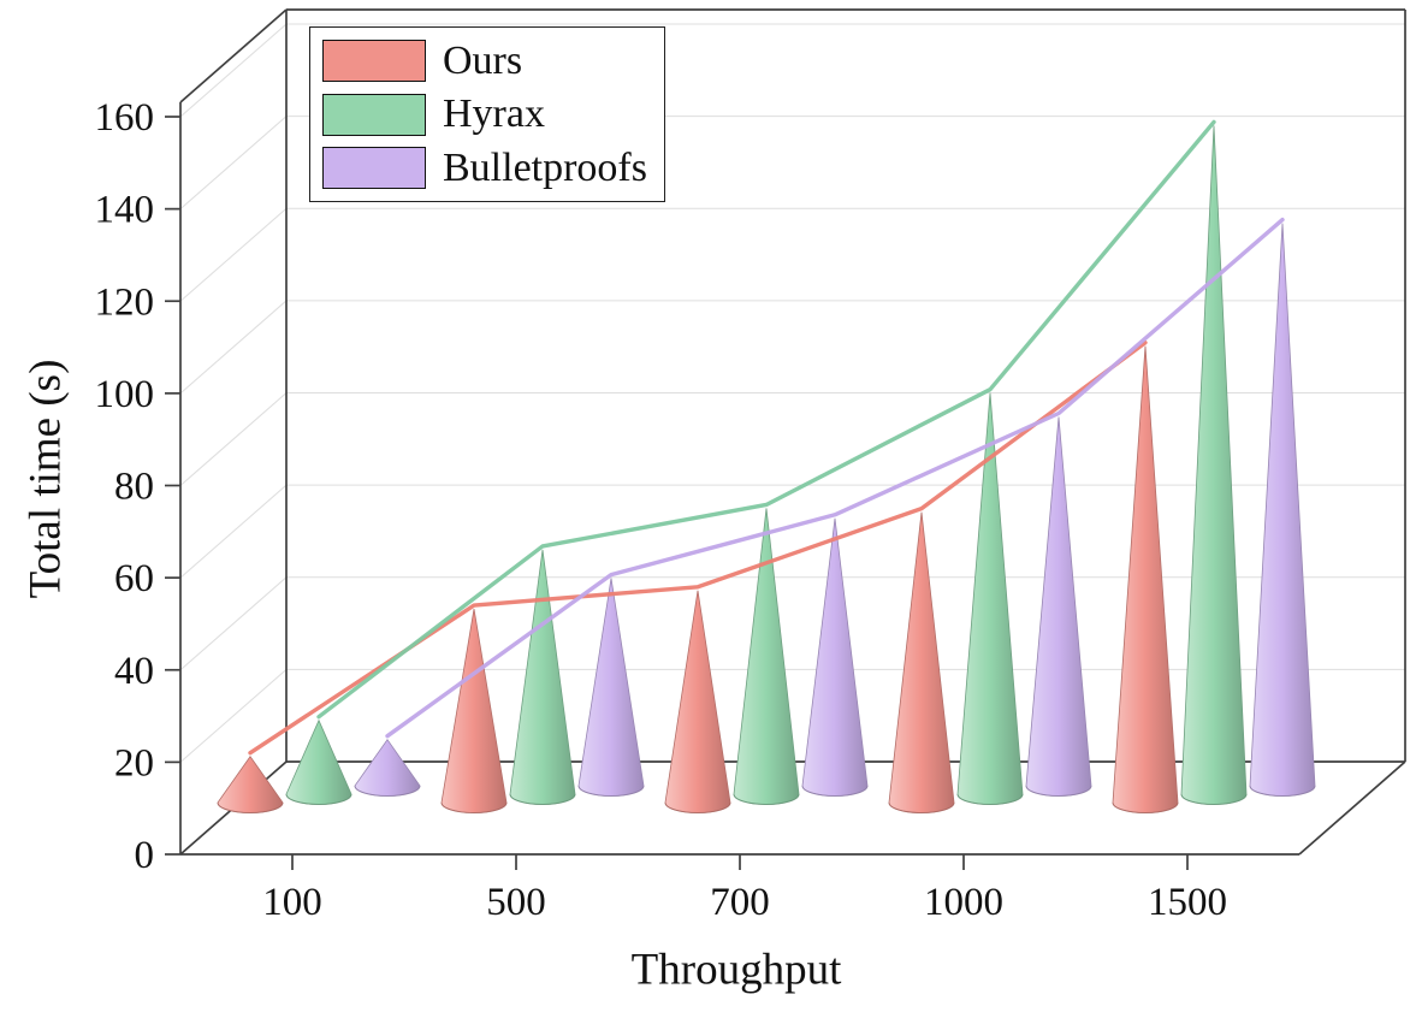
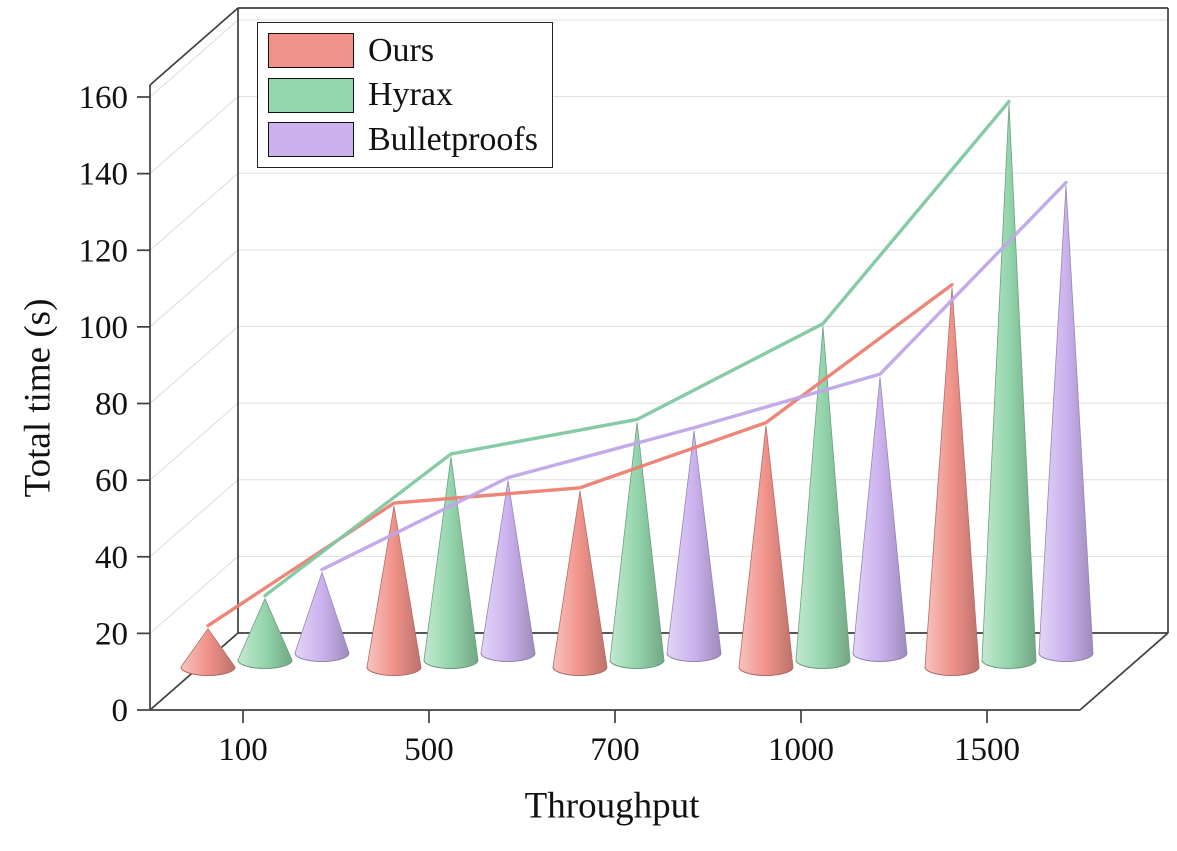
Bulletproofs/100: 10 -> 21
Bulletproofs/1000: 80 -> 72
